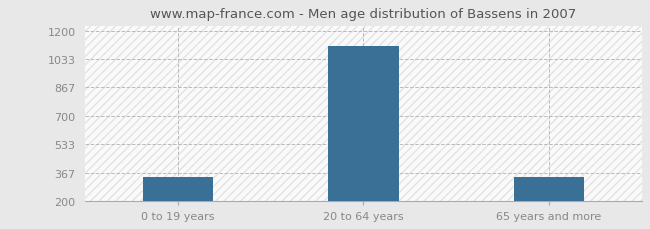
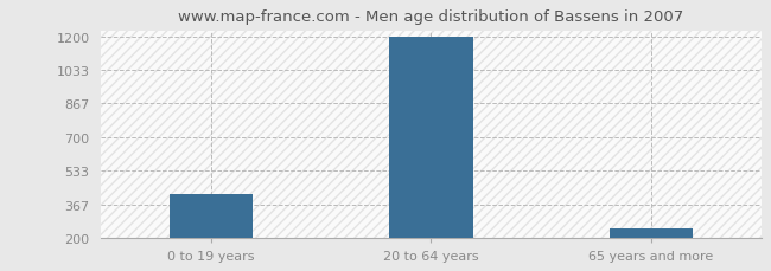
0 to 19 years: 340 -> 420
20 to 64 years: 1110 -> 1200
65 years and more: 340 -> 240
